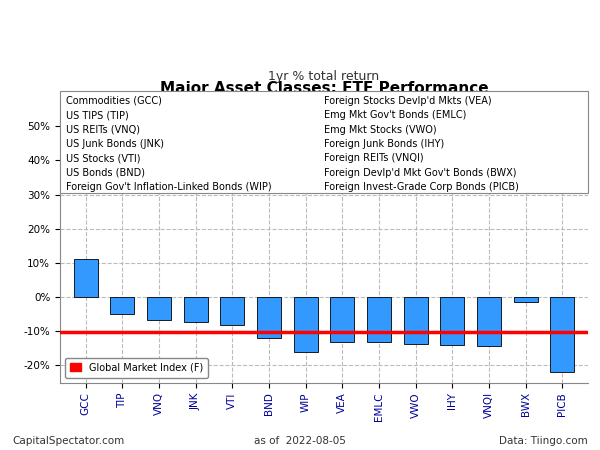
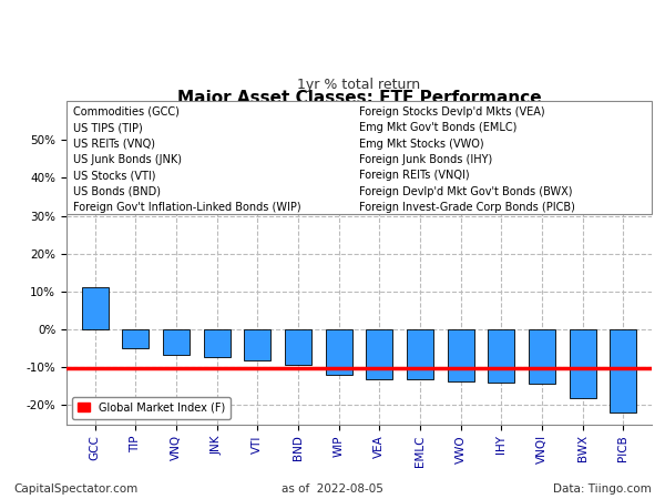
BND: -12.0% -> -9.2%
WIP: -16.0% -> -12.1%
BWX: -1.5% -> -18.2%
